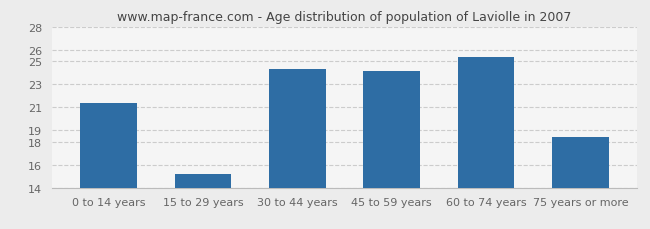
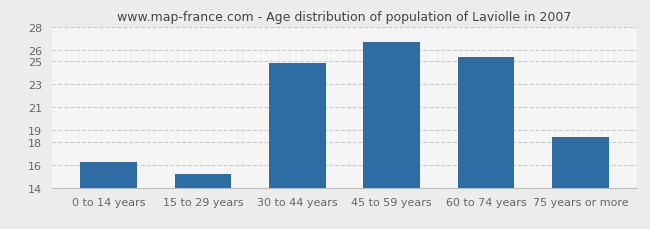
0 to 14 years: 21.4 -> 16.2
30 to 44 years: 24.3 -> 24.8
45 to 59 years: 24.1 -> 26.7
